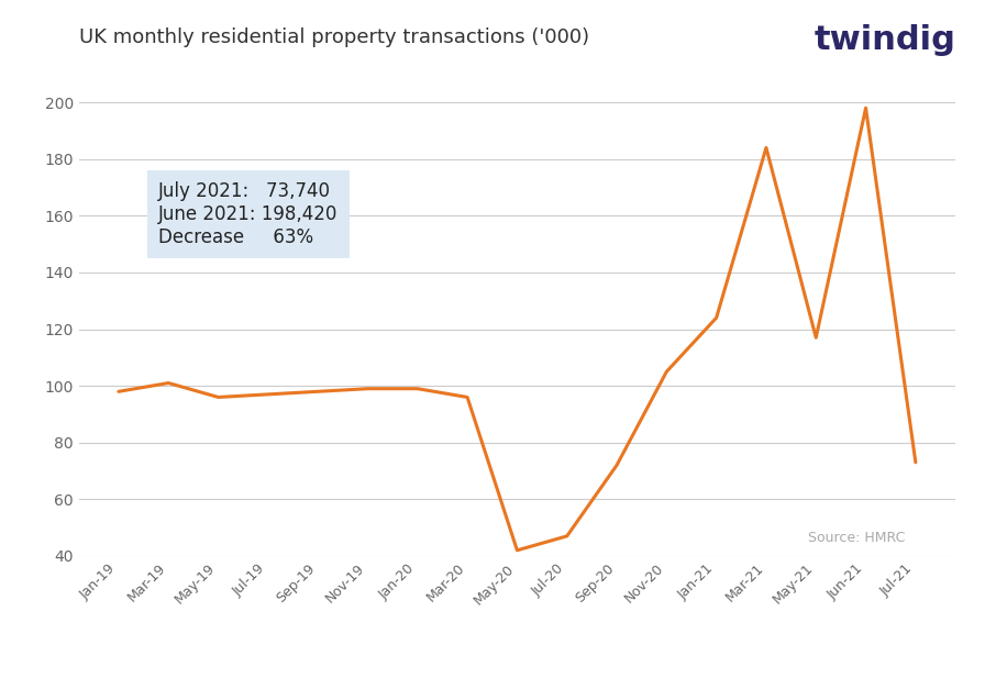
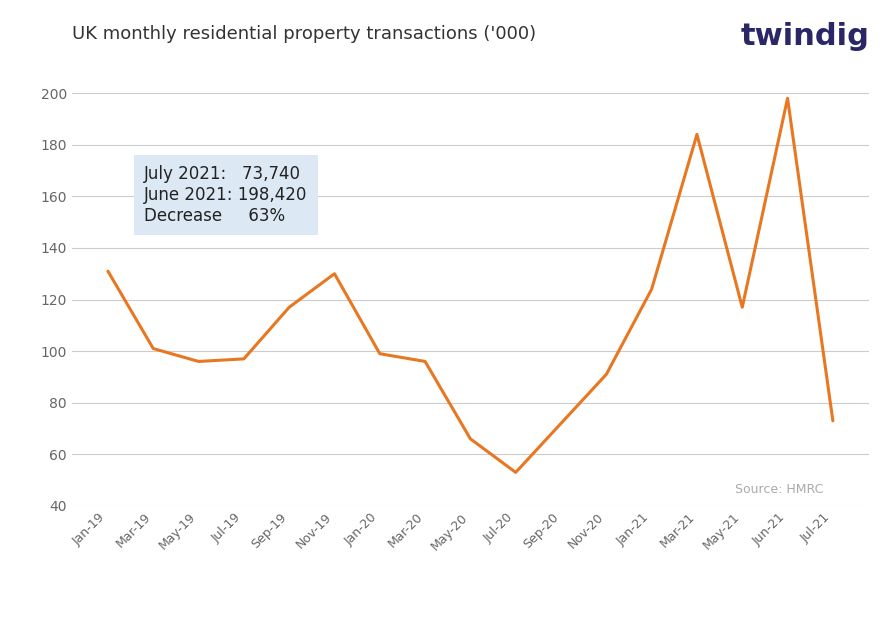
Jan-19: 98 -> 131
Sep-19: 98 -> 117
Nov-19: 99 -> 130
May-20: 42 -> 66
Jul-20: 47 -> 53
Nov-20: 105 -> 91
